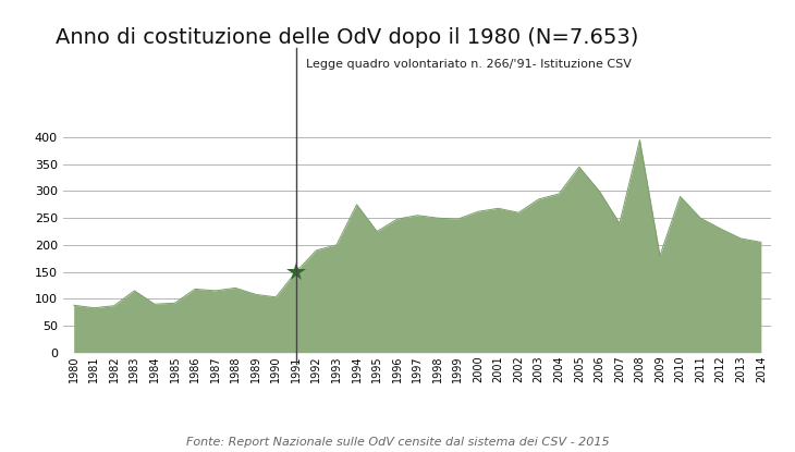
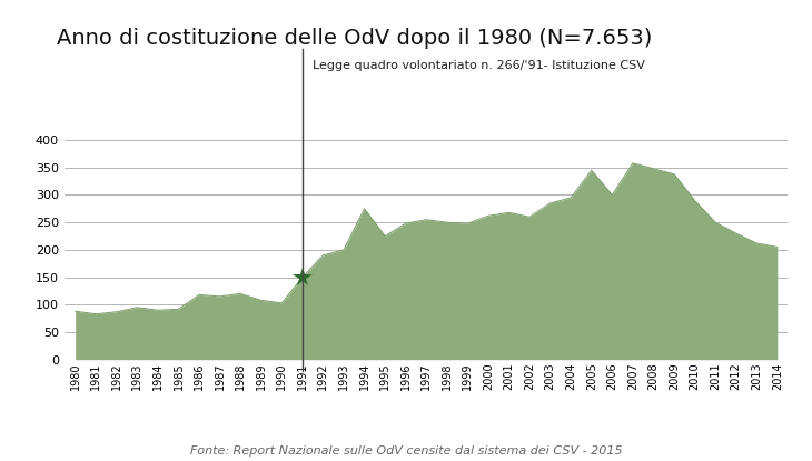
1983: 115 -> 95
2007: 240 -> 358
2008: 395 -> 348
2009: 180 -> 338
